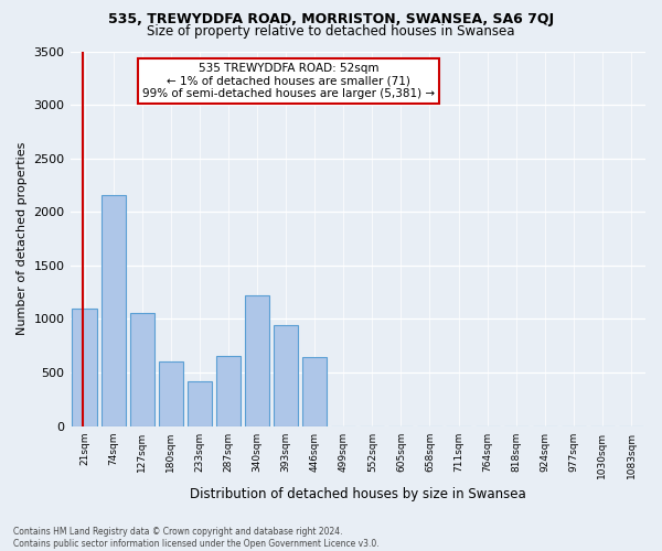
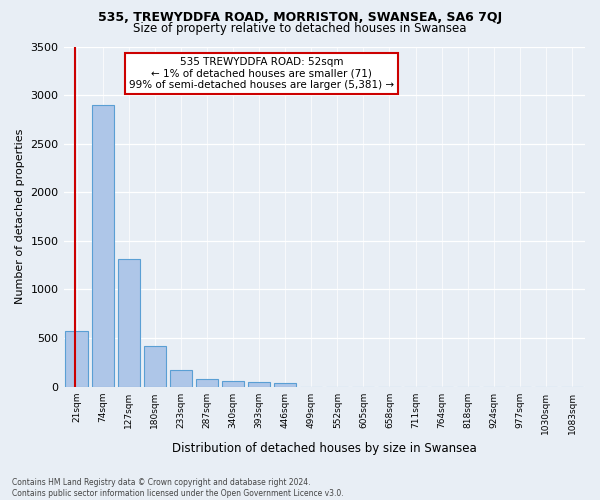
21sqm: 1100 -> 570
74sqm: 2160 -> 2900
127sqm: 1060 -> 1310
180sqm: 600 -> 420
233sqm: 420 -> 180
287sqm: 660 -> 80
340sqm: 1220 -> 60
393sqm: 940 -> 40
446sqm: 640 -> 40
